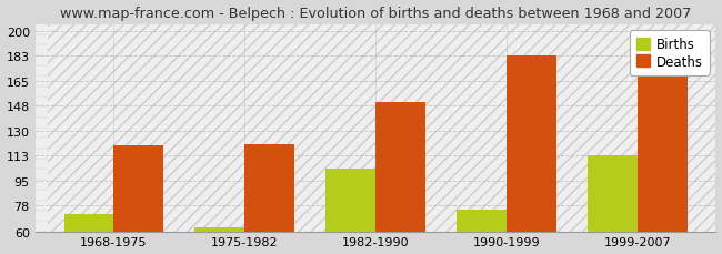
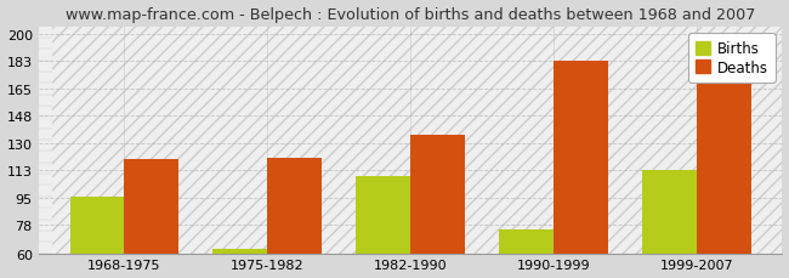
Births/1968-1975: 72 -> 96
Births/1982-1990: 104 -> 109
Deaths/1982-1990: 150 -> 136
